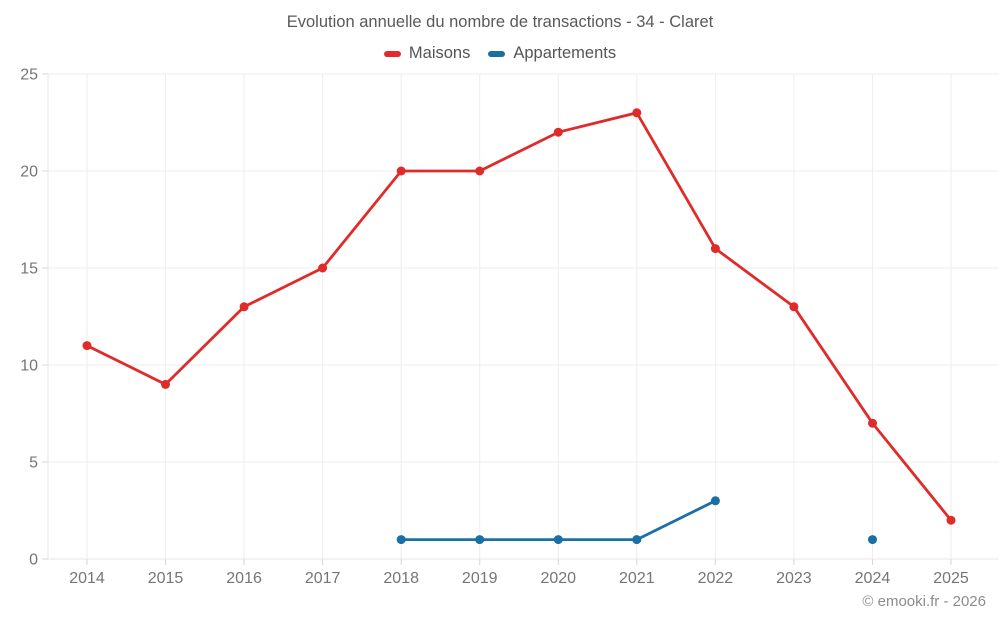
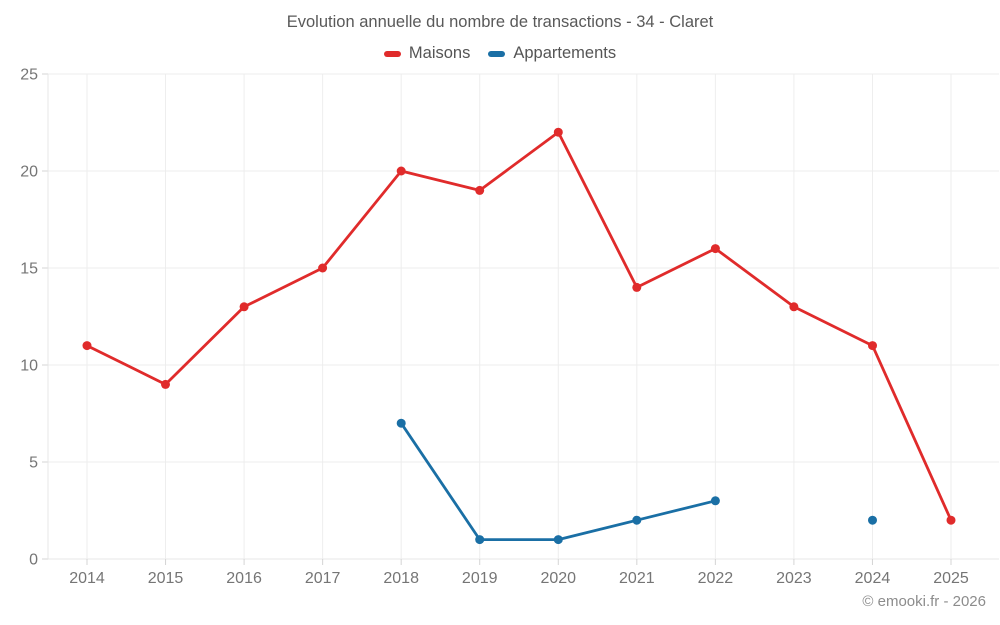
Appartements/2018: 1 -> 7
Maisons/2019: 20 -> 19
Maisons/2021: 23 -> 14
Appartements/2021: 1 -> 2
Maisons/2024: 7 -> 11
Appartements/2024: 1 -> 2
